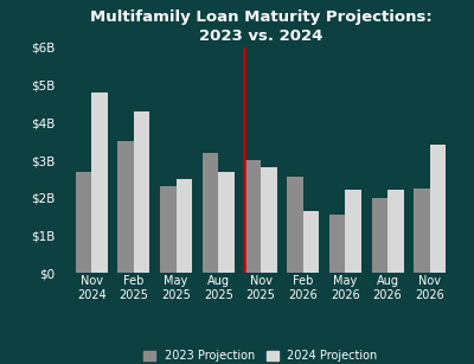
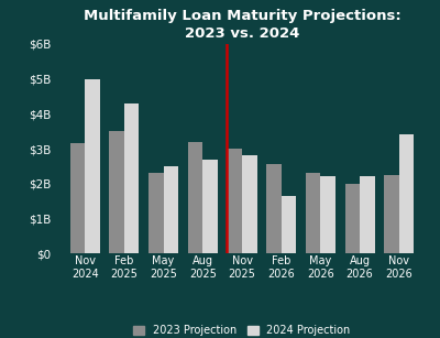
2023 Projection/Nov 2024: $2.70B -> $3.15B
2024 Projection/Nov 2024: $4.80B -> $5.00B
2023 Projection/May 2026: $1.55B -> $2.30B
